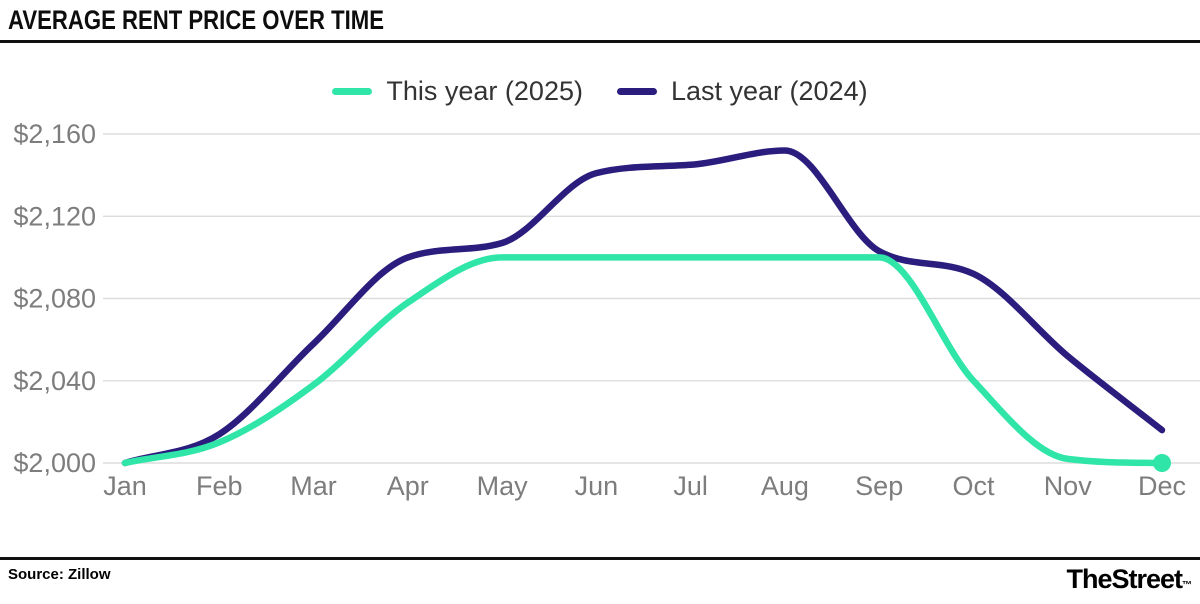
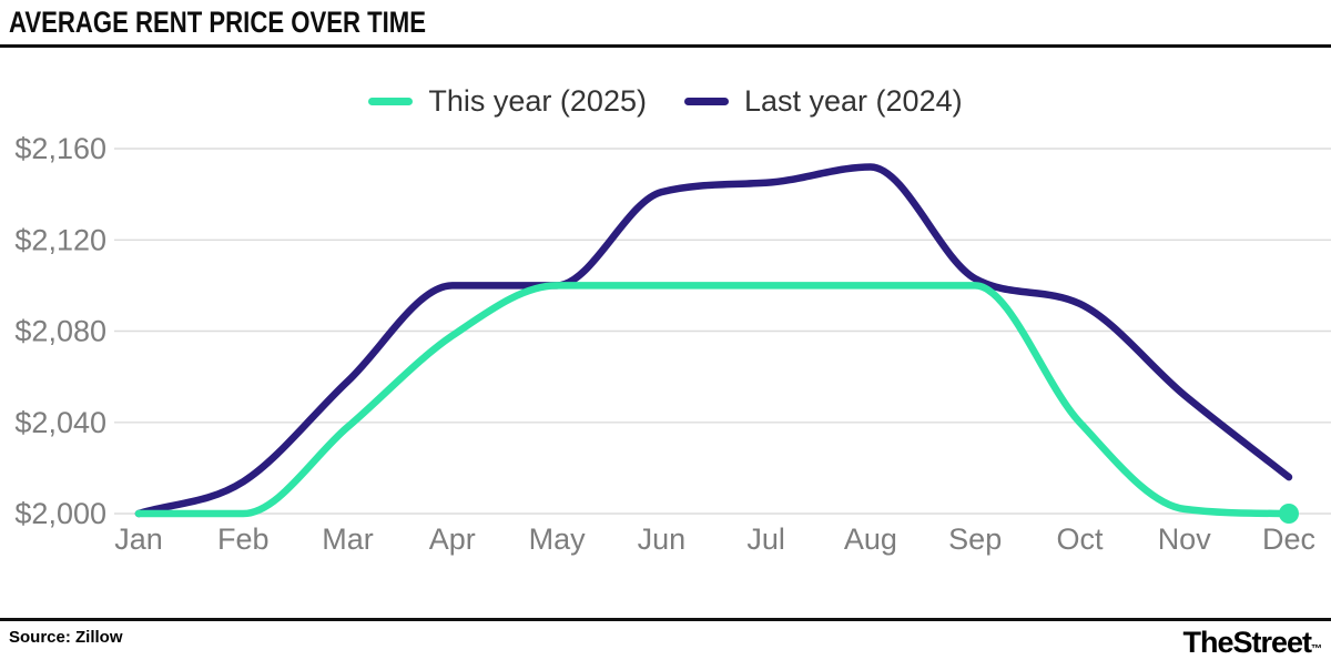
This year (2025)/Feb: $2010 -> $2000
Last year (2024)/May: $2107 -> $2100
